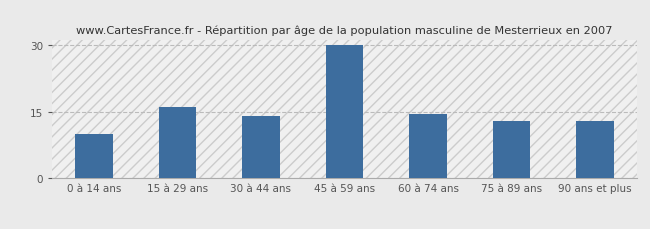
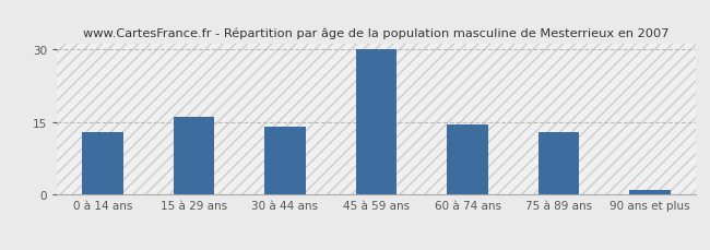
0 à 14 ans: 10.0 -> 13.0
90 ans et plus: 13.0 -> 1.0
